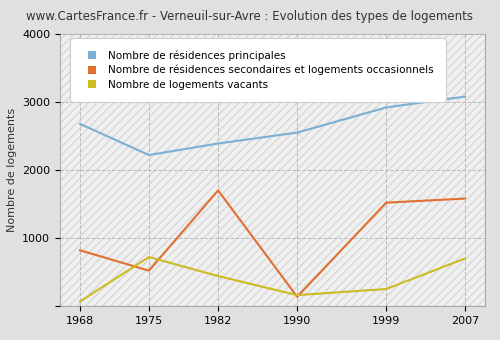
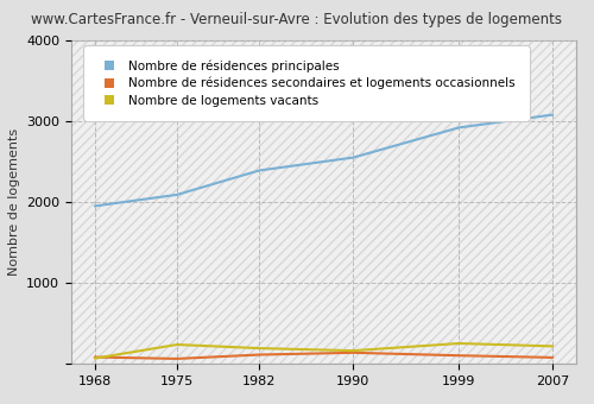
Nombre de résidences principales/1968: 2680 -> 1950
Nombre de résidences secondaires et logements occasionnels/1968: 820 -> 80
Nombre de résidences principales/1975: 2220 -> 2090
Nombre de résidences secondaires et logements occasionnels/1975: 520 -> 60
Nombre de logements vacants/1975: 720 -> 240
Nombre de résidences secondaires et logements occasionnels/1982: 1700 -> 110
Nombre de logements vacants/1982: 440 -> 190
Nombre de résidences secondaires et logements occasionnels/1999: 1520 -> 100
Nombre de résidences secondaires et logements occasionnels/2007: 1580 -> 80
Nombre de logements vacants/2007: 700 -> 220
